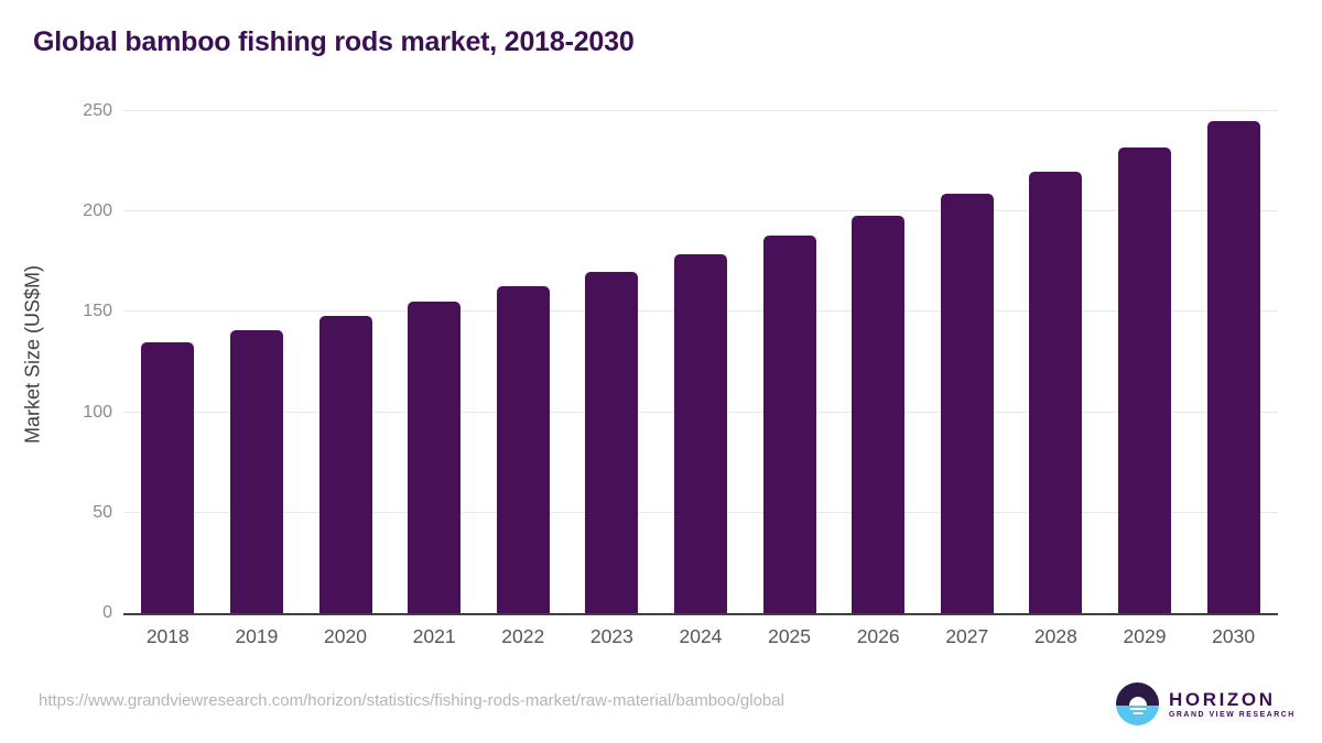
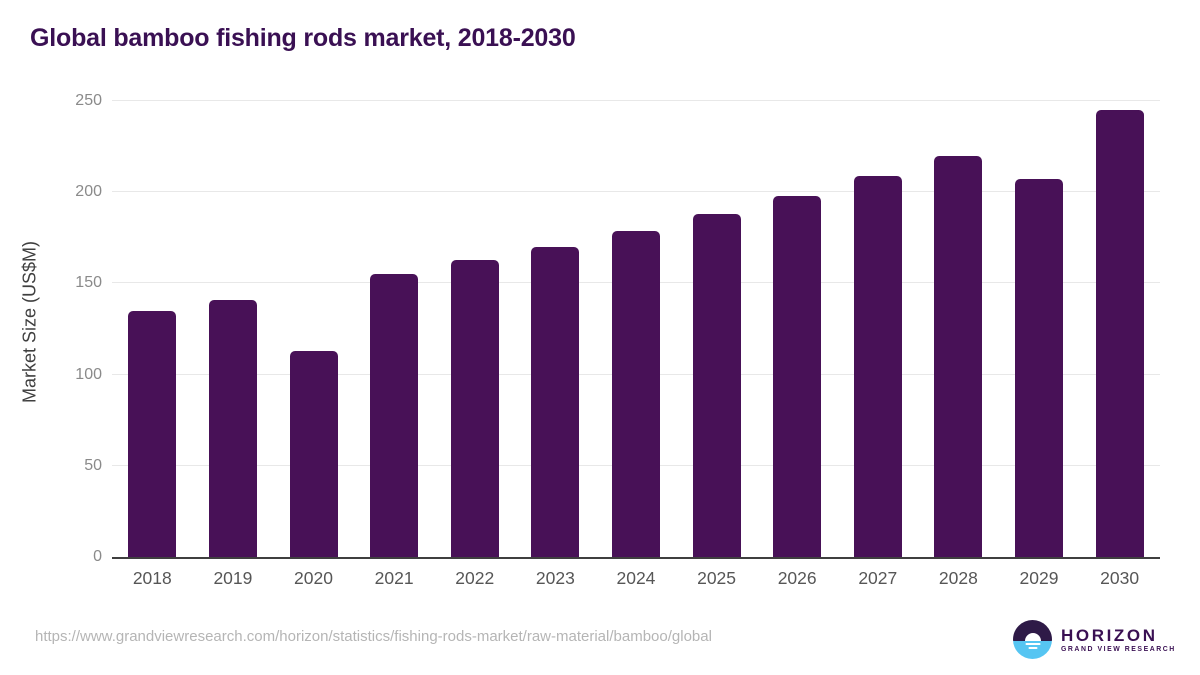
2020: 148 -> 113
2029: 232 -> 207
